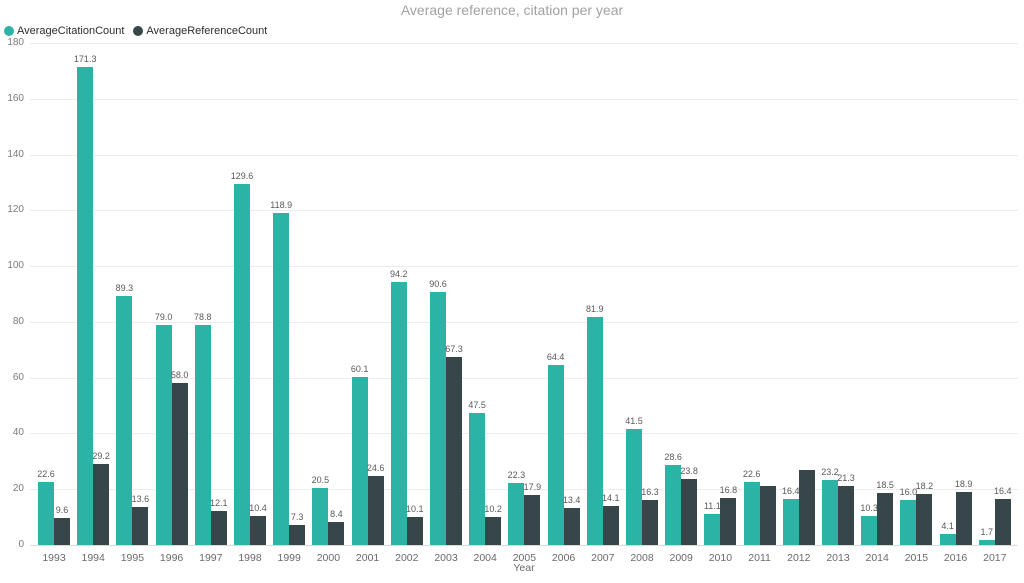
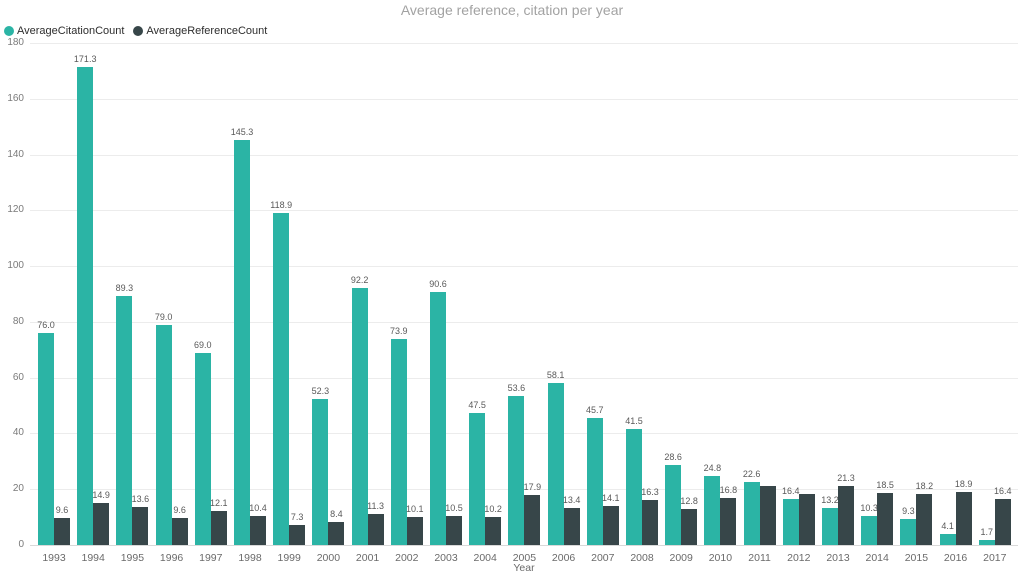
AverageCitationCount/1993: 22.6 -> 76.0
AverageReferenceCount/1994: 29.2 -> 14.9
AverageReferenceCount/1996: 58.0 -> 9.6
AverageCitationCount/1997: 78.8 -> 69.0
AverageCitationCount/1998: 129.6 -> 145.3
AverageCitationCount/2000: 20.5 -> 52.3
AverageCitationCount/2001: 60.1 -> 92.2
AverageReferenceCount/2001: 24.6 -> 11.3
AverageCitationCount/2002: 94.2 -> 73.9
AverageReferenceCount/2003: 67.3 -> 10.5
AverageCitationCount/2005: 22.3 -> 53.6
AverageCitationCount/2006: 64.4 -> 58.1
AverageCitationCount/2007: 81.9 -> 45.7
AverageReferenceCount/2009: 23.8 -> 12.8
AverageCitationCount/2010: 11.1 -> 24.8
AverageReferenceCount/2012: 27 -> 18
AverageCitationCount/2013: 23.2 -> 13.2
AverageCitationCount/2015: 16.0 -> 9.3
